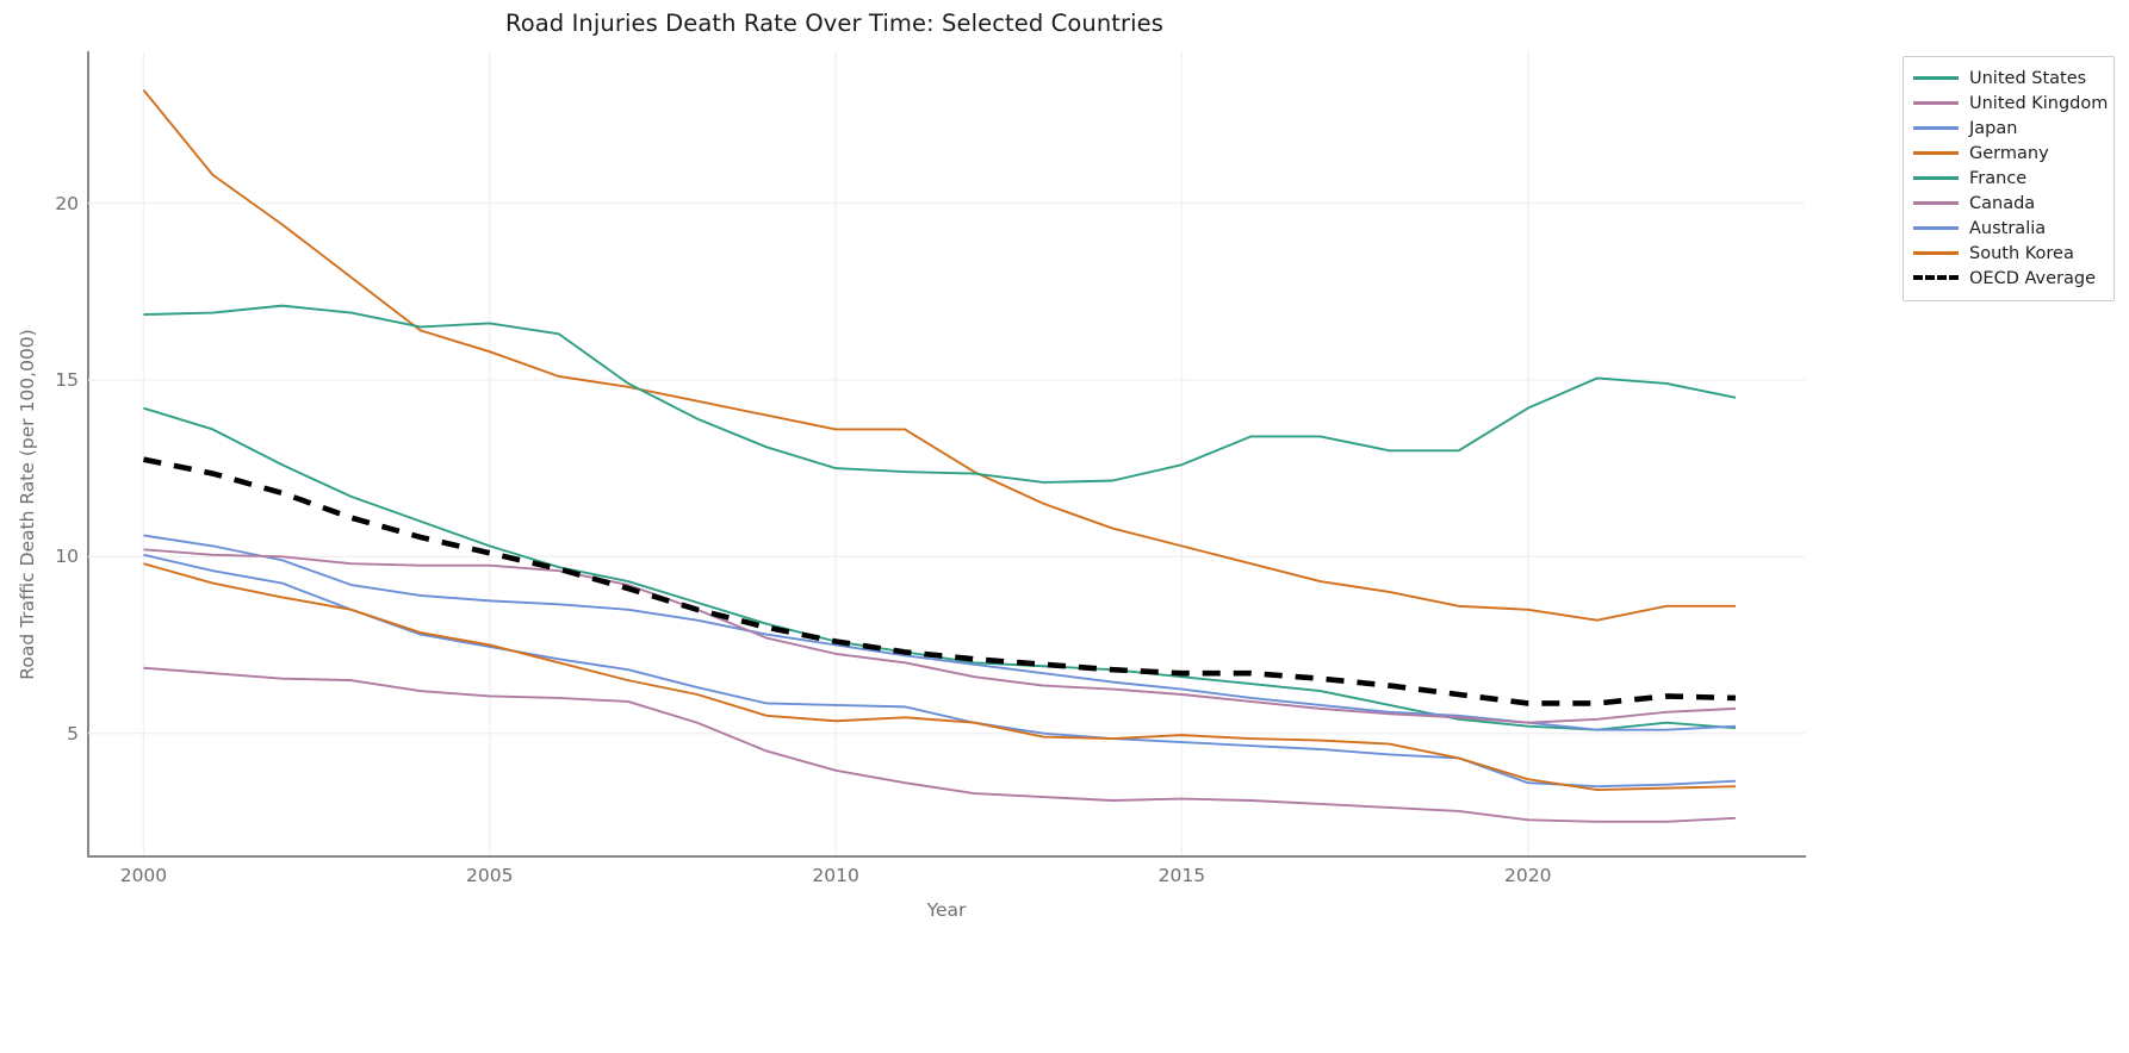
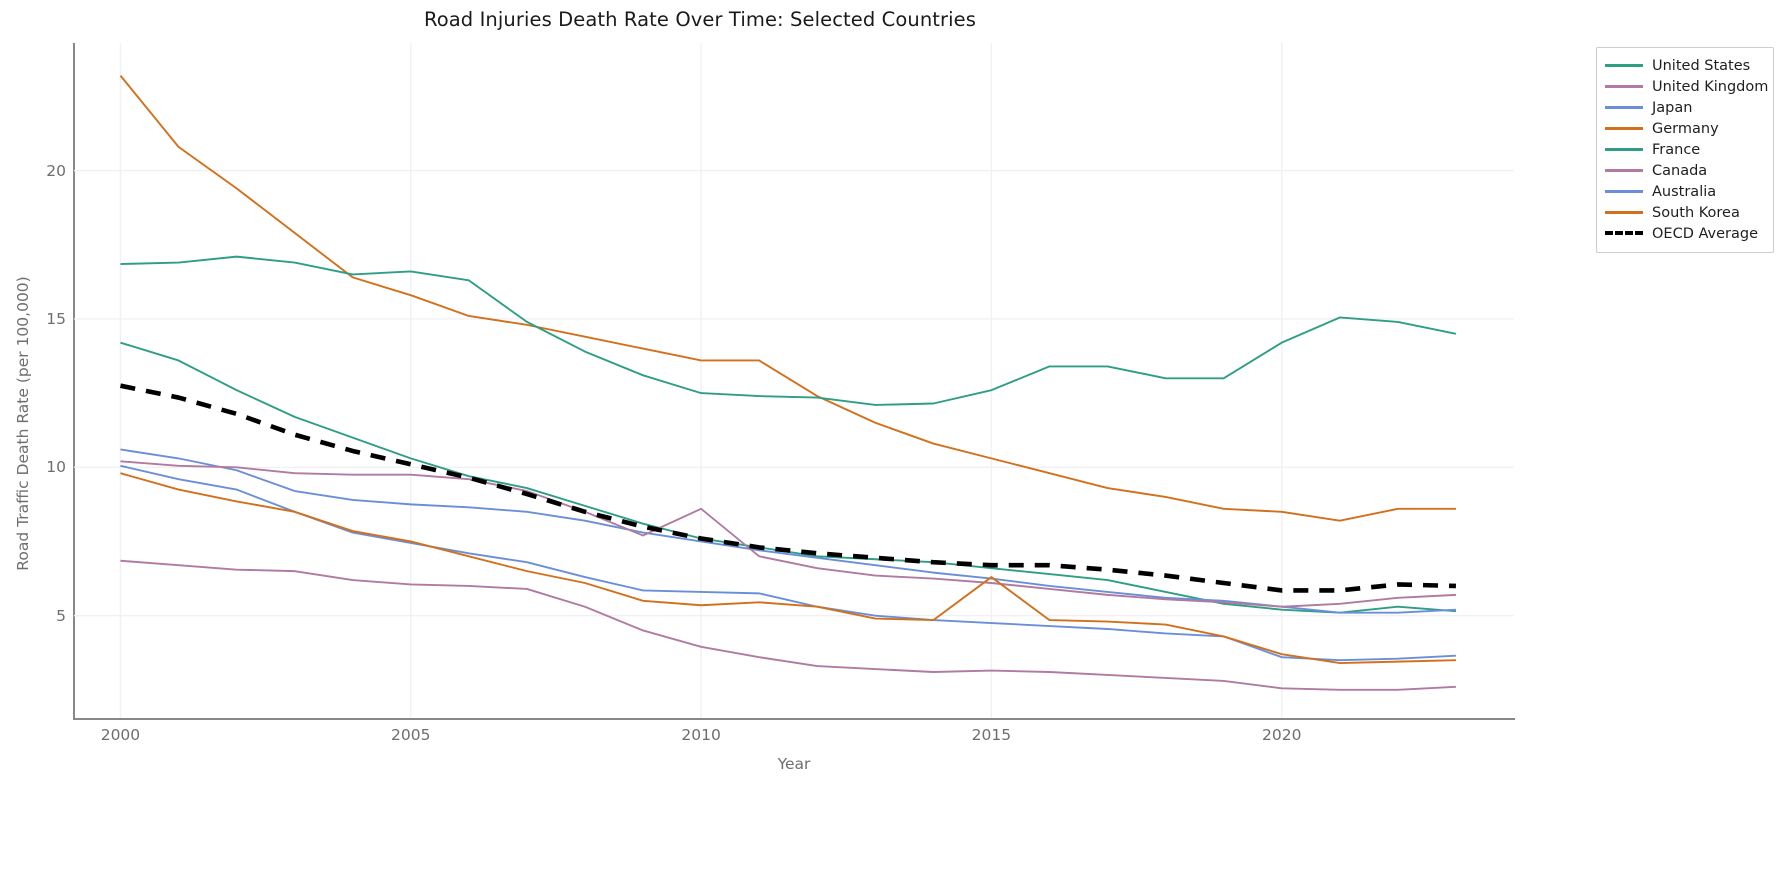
Canada/2010: 7.2 -> 8.6
South Korea/2015: 5.0 -> 6.3
